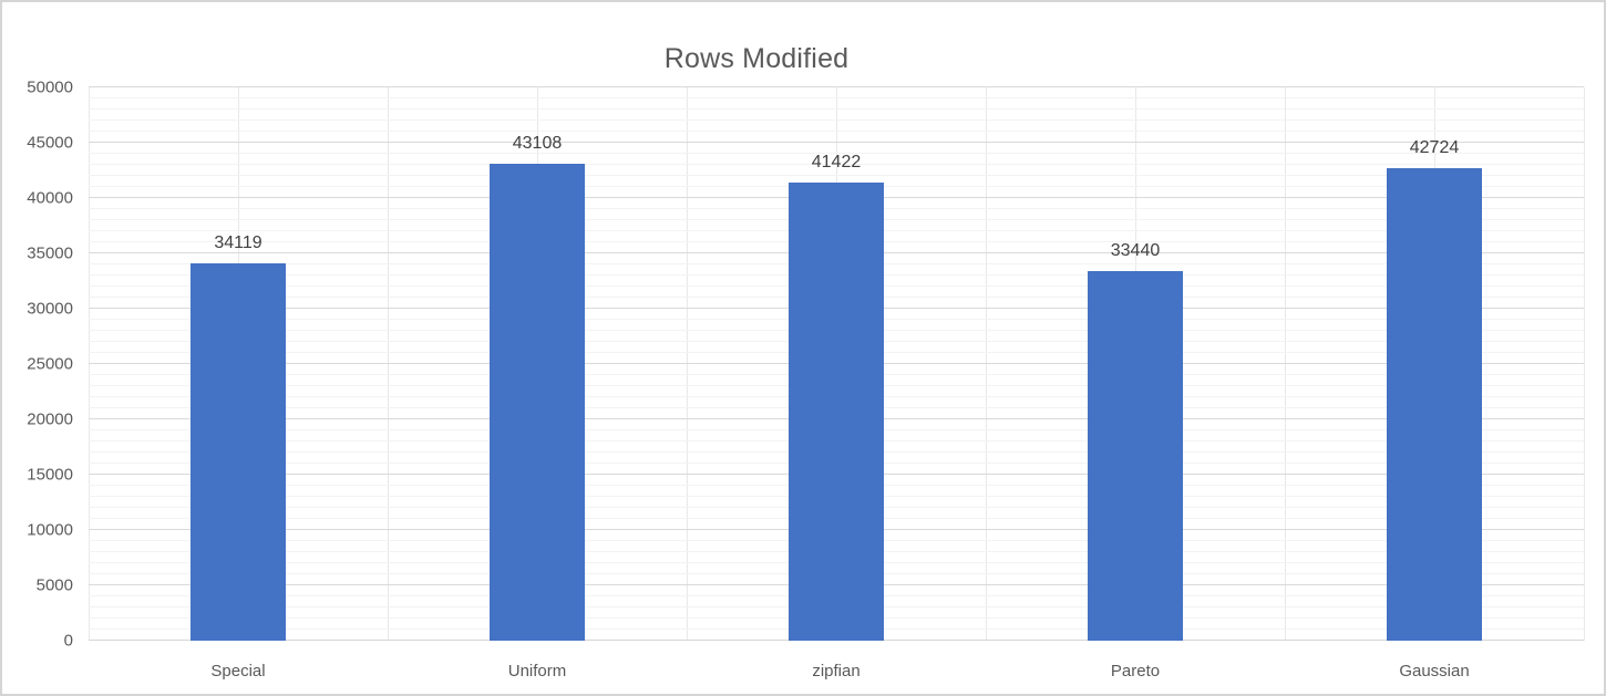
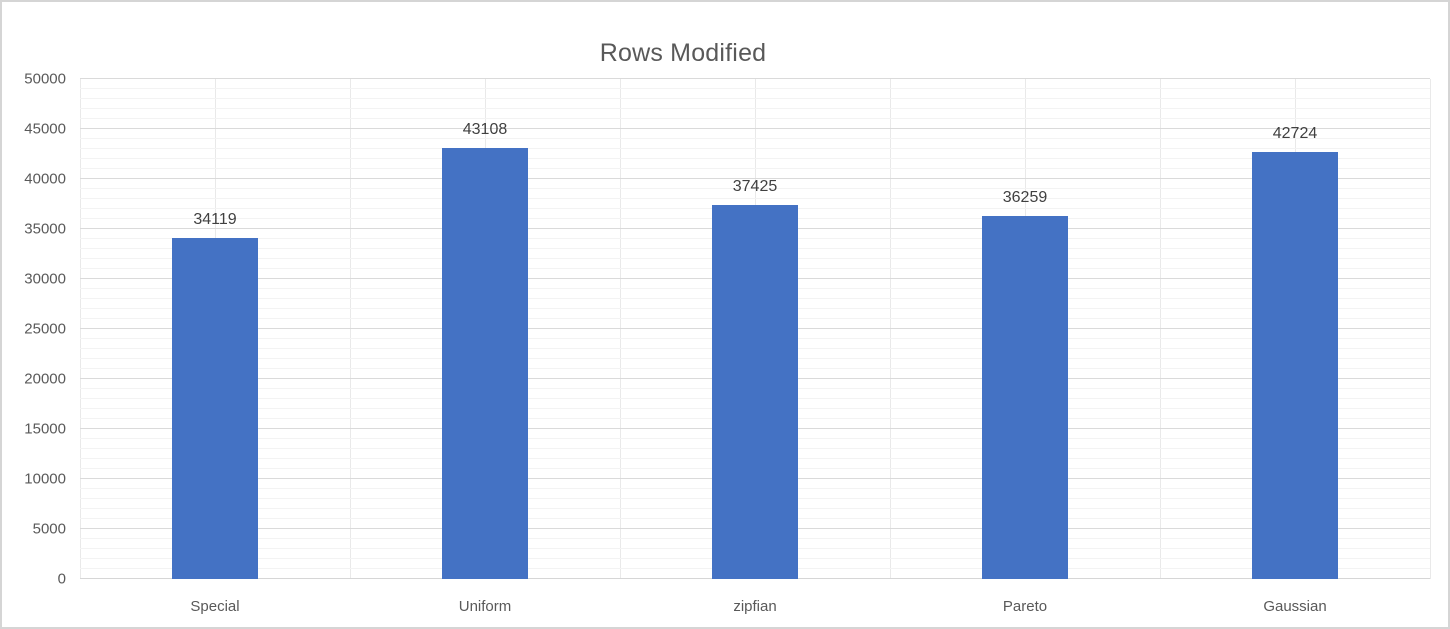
zipfian: 41422 -> 37425
Pareto: 33440 -> 36259
